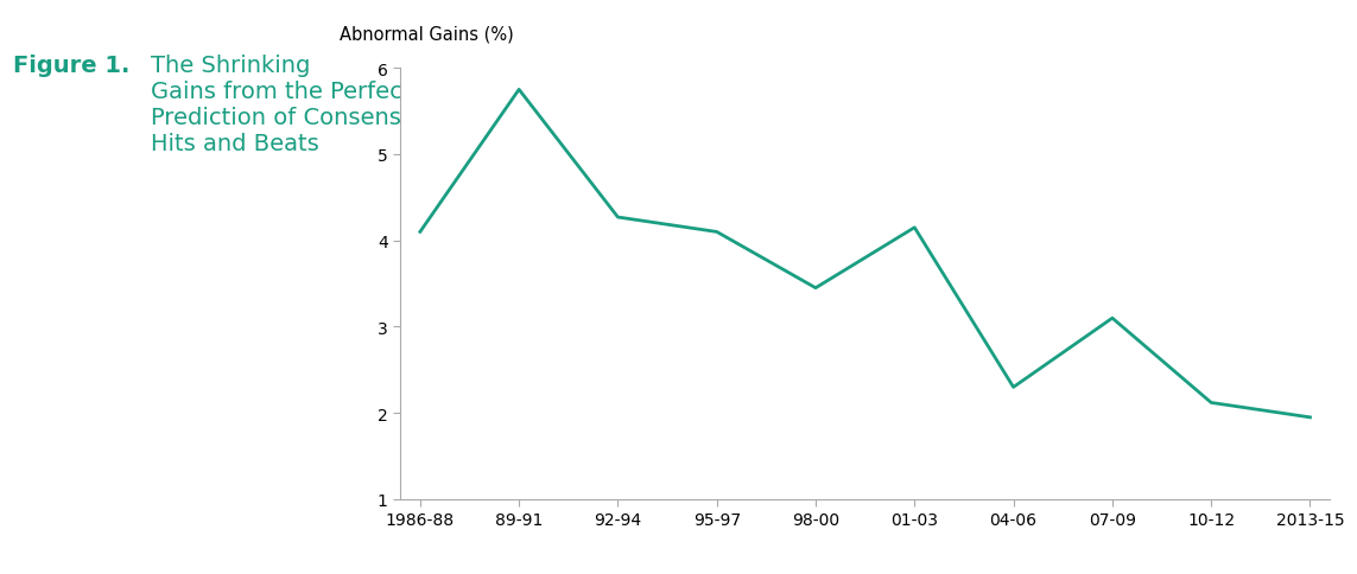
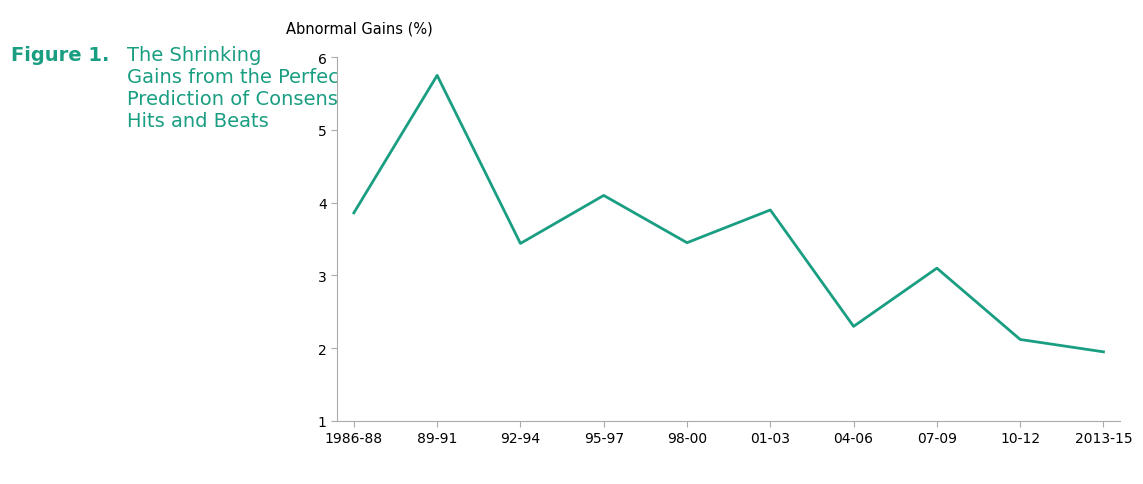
1986-88: 4.10 -> 3.86
92-94: 4.27 -> 3.44
01-03: 4.15 -> 3.90
